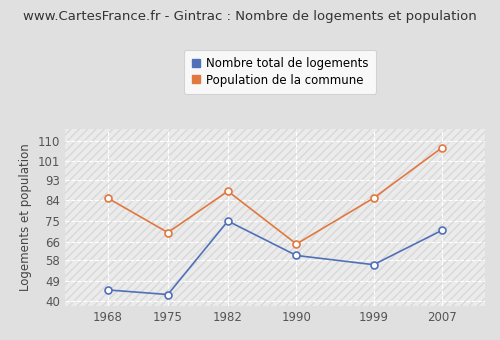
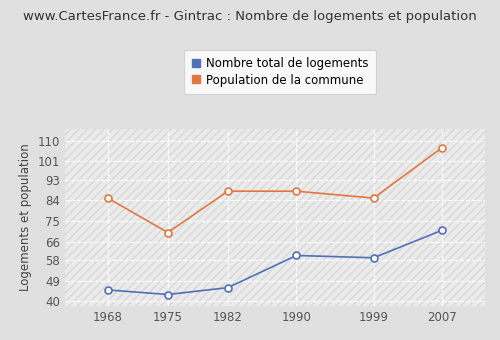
Nombre total de logements/1982: 75 -> 46
Population de la commune/1990: 65 -> 88
Nombre total de logements/1999: 56 -> 59
